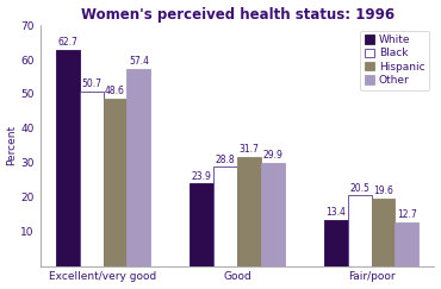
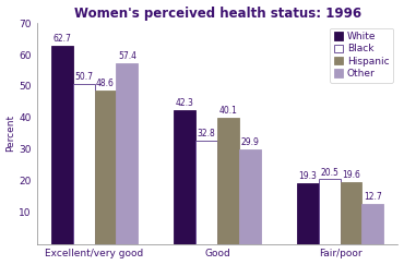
White/Good: 23.9 -> 42.3
Black/Good: 28.8 -> 32.8
Hispanic/Good: 31.7 -> 40.1
White/Fair/poor: 13.4 -> 19.3
